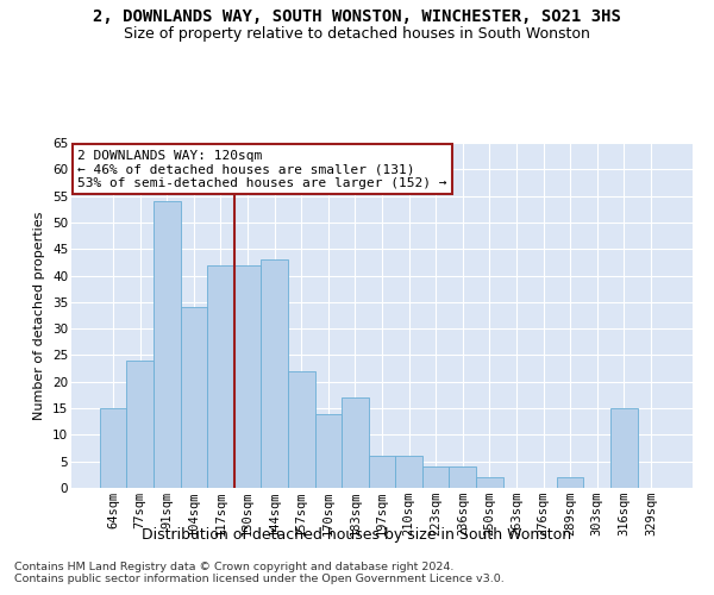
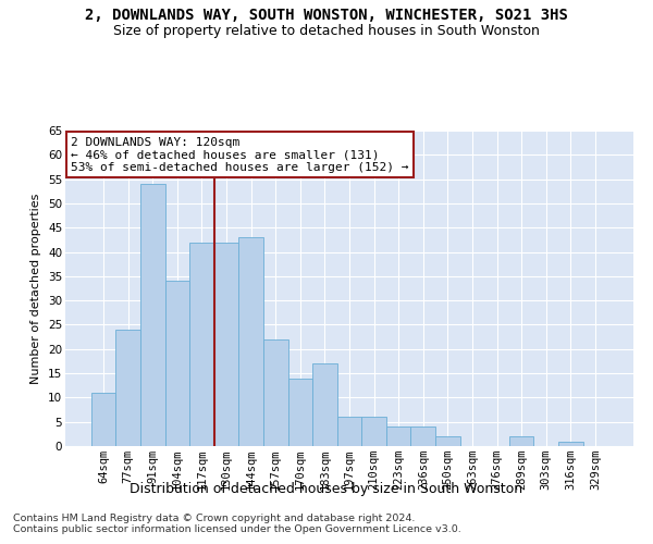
64sqm: 15 -> 11
316sqm: 15 -> 1
